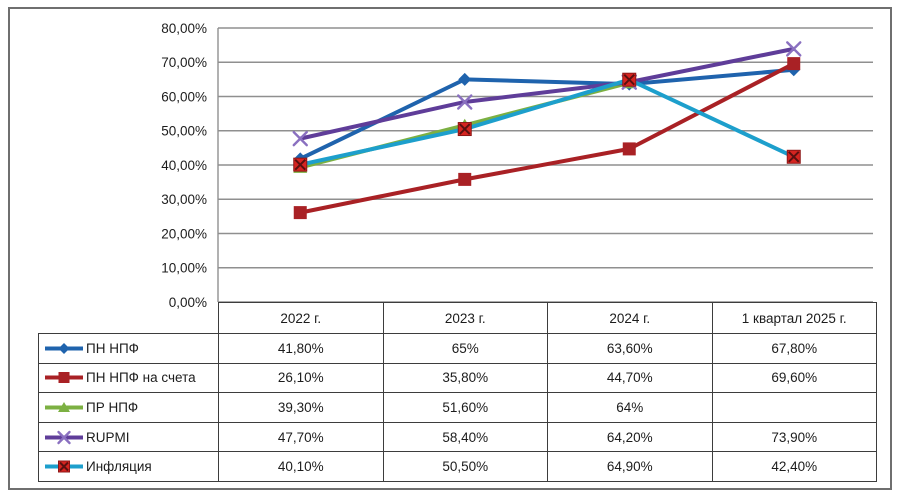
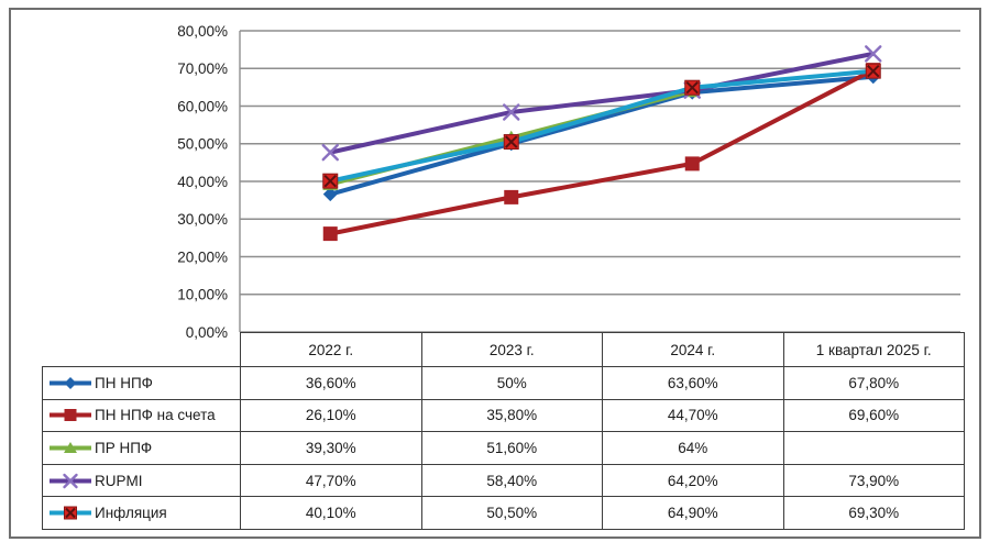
ПН НПФ/2022 г.: 41,80% -> 36,60%
ПН НПФ/2023 г.: 65% -> 50%
Инфляция/1 квартал 2025 г.: 42,40% -> 69,30%
